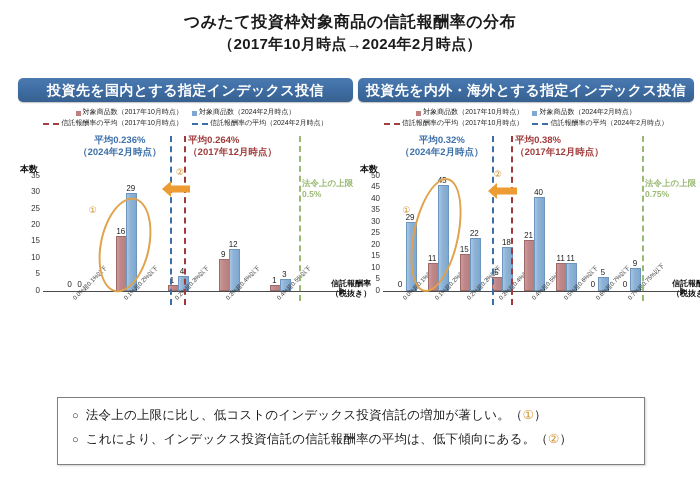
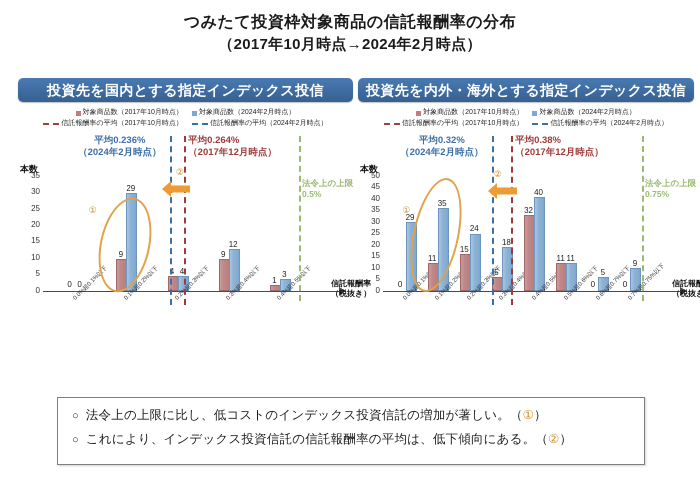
投資先を国内とする指定インデックス投信/対象商品数（2017年10月時点）/0.1%超0.2%以下: 16 -> 9
投資先を国内とする指定インデックス投信/対象商品数（2017年10月時点）/0.2%超0.3%以下: 1 -> 4
投資先を内外・海外とする指定インデックス投信/対象商品数（2024年2月時点）/0.1%超0.2%以下: 45 -> 35
投資先を内外・海外とする指定インデックス投信/対象商品数（2024年2月時点）/0.2%超0.3%以下: 22 -> 24
投資先を内外・海外とする指定インデックス投信/対象商品数（2017年10月時点）/0.4%超0.5%以下: 21 -> 32
